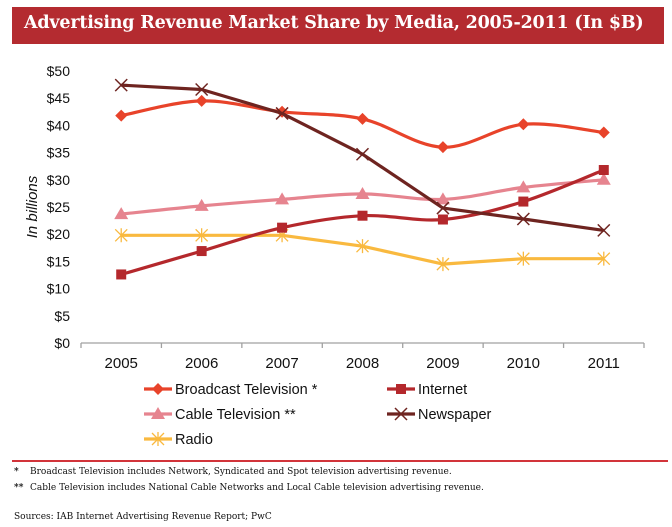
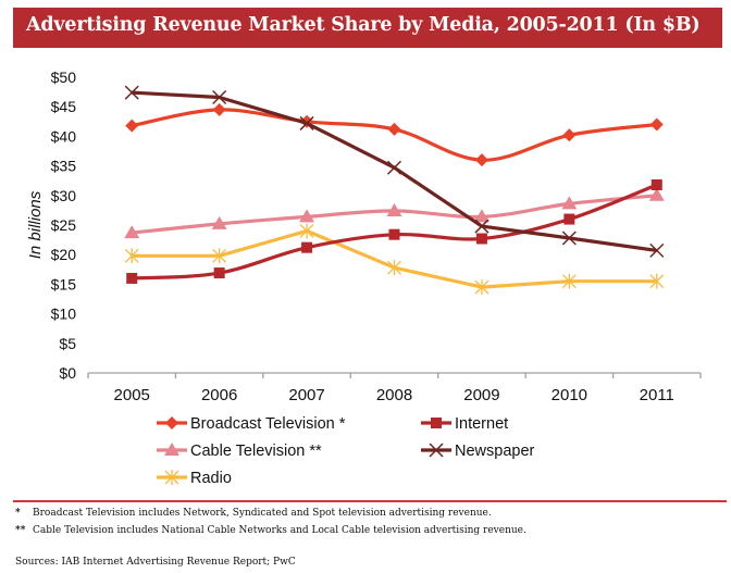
Internet/2005: $13 -> $16
Radio/2007: $20 -> $24
Broadcast Television */2011: $39 -> $42
